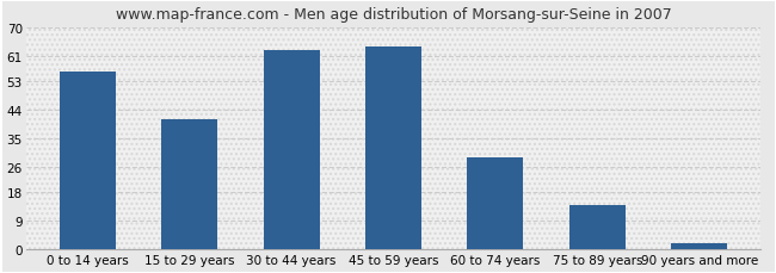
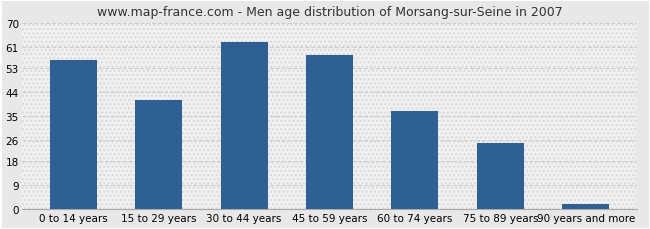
45 to 59 years: 64 -> 58
60 to 74 years: 29 -> 37
75 to 89 years: 14 -> 25
